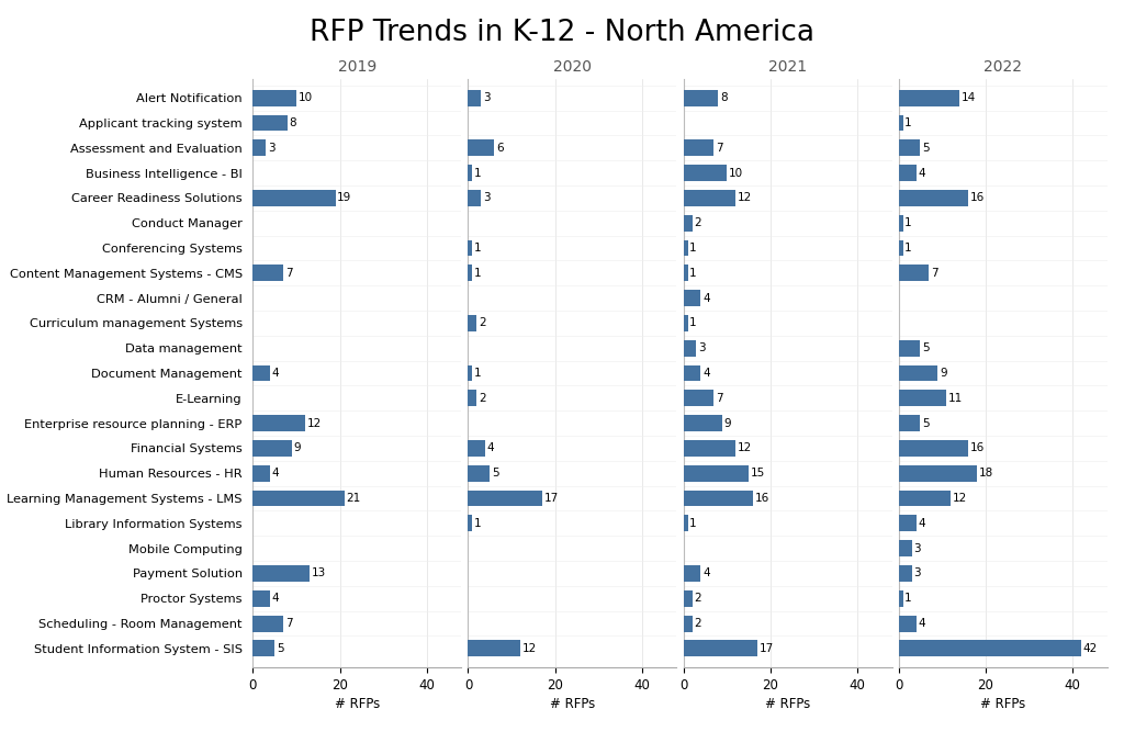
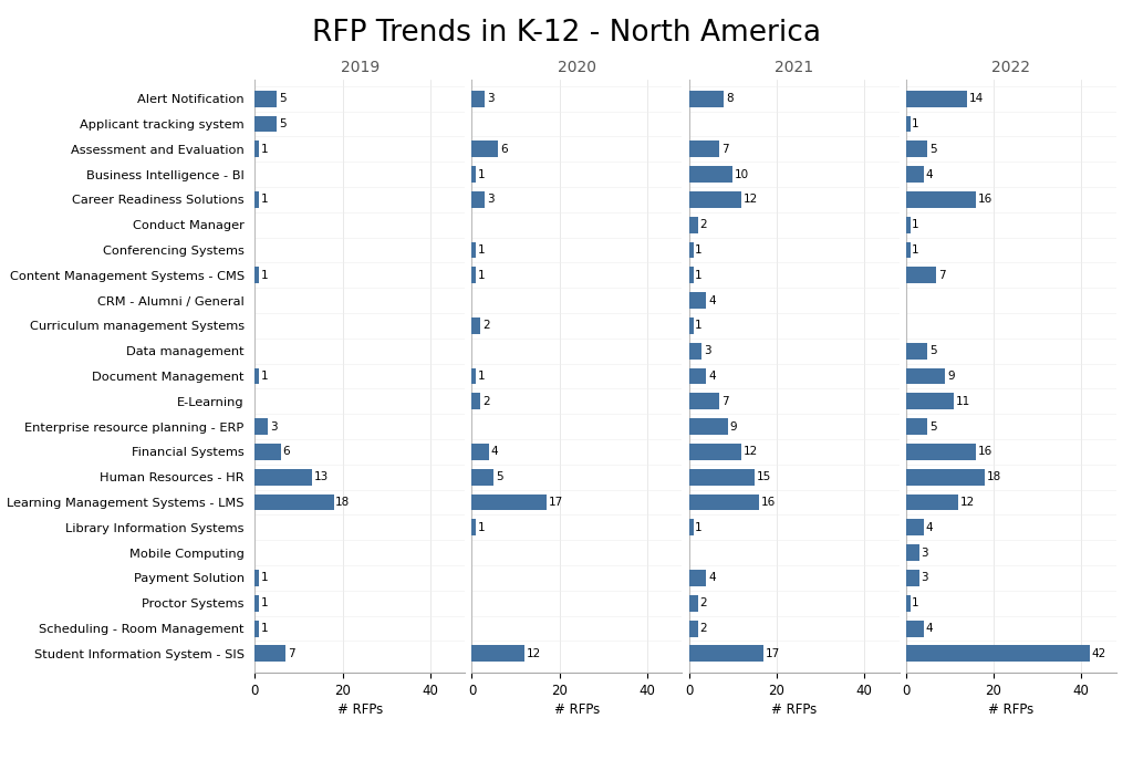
2019/Alert Notification: 10 -> 5
2019/Applicant tracking system: 8 -> 5
2019/Assessment and Evaluation: 3 -> 1
2019/Career Readiness Solutions: 19 -> 1
2019/Content Management Systems - CMS: 7 -> 1
2019/Document Management: 4 -> 1
2019/Enterprise resource planning - ERP: 12 -> 3
2019/Financial Systems: 9 -> 6
2019/Human Resources - HR: 4 -> 13
2019/Learning Management Systems - LMS: 21 -> 18
2019/Payment Solution: 13 -> 1
2019/Proctor Systems: 4 -> 1
2019/Scheduling - Room Management: 7 -> 1
2019/Student Information System - SIS: 5 -> 7
